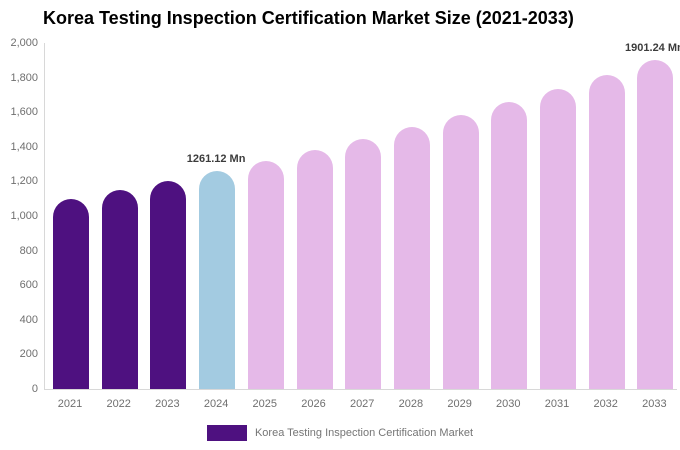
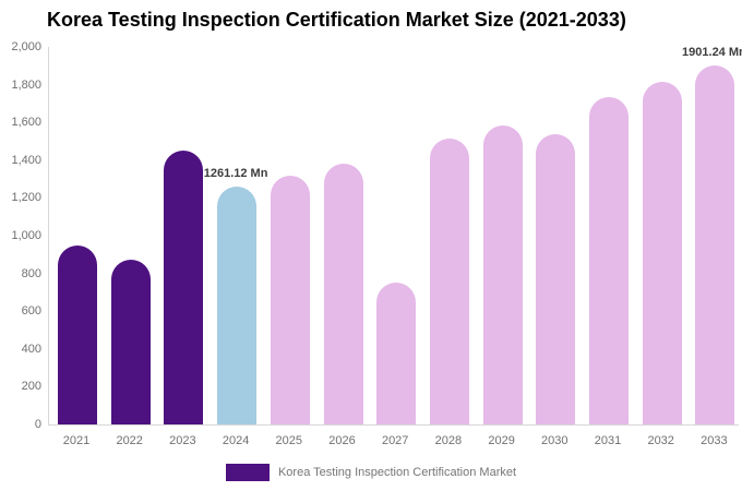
2021: 1100 -> 950
2022: 1150 -> 870
2023: 1200 -> 1450
2027: 1450 -> 750
2030: 1660 -> 1540
